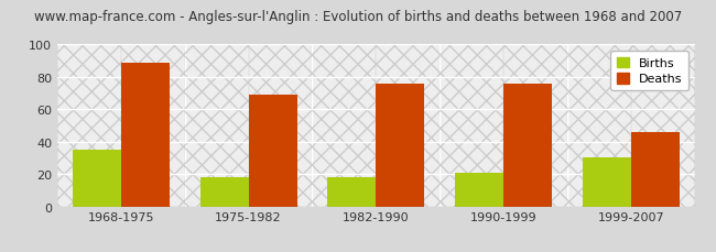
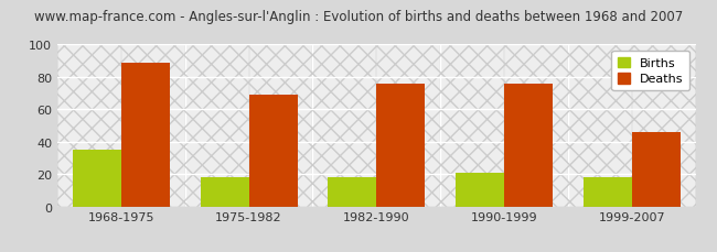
Births/1999-2007: 30 -> 18
